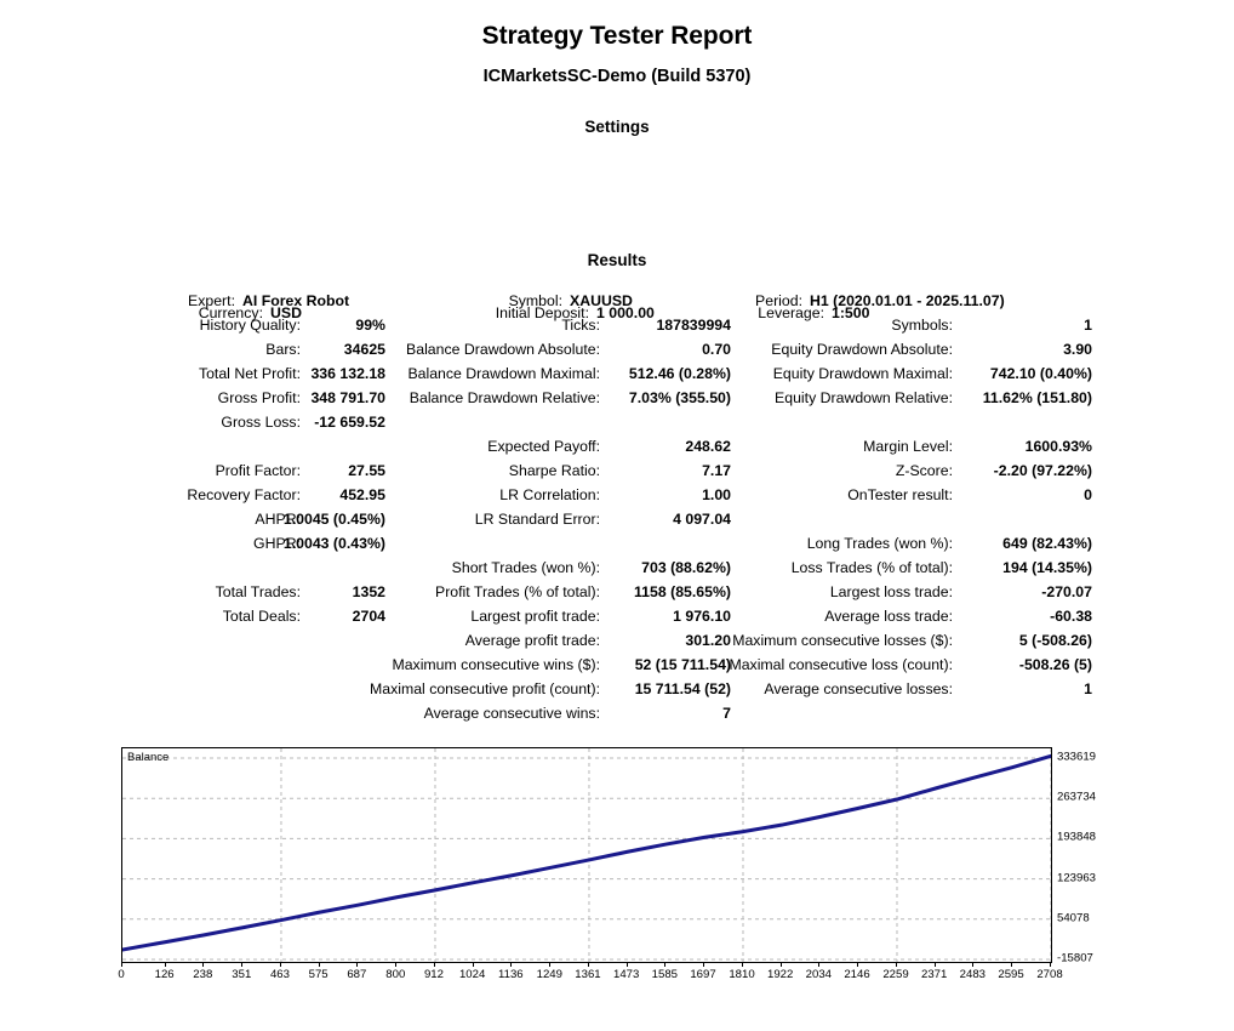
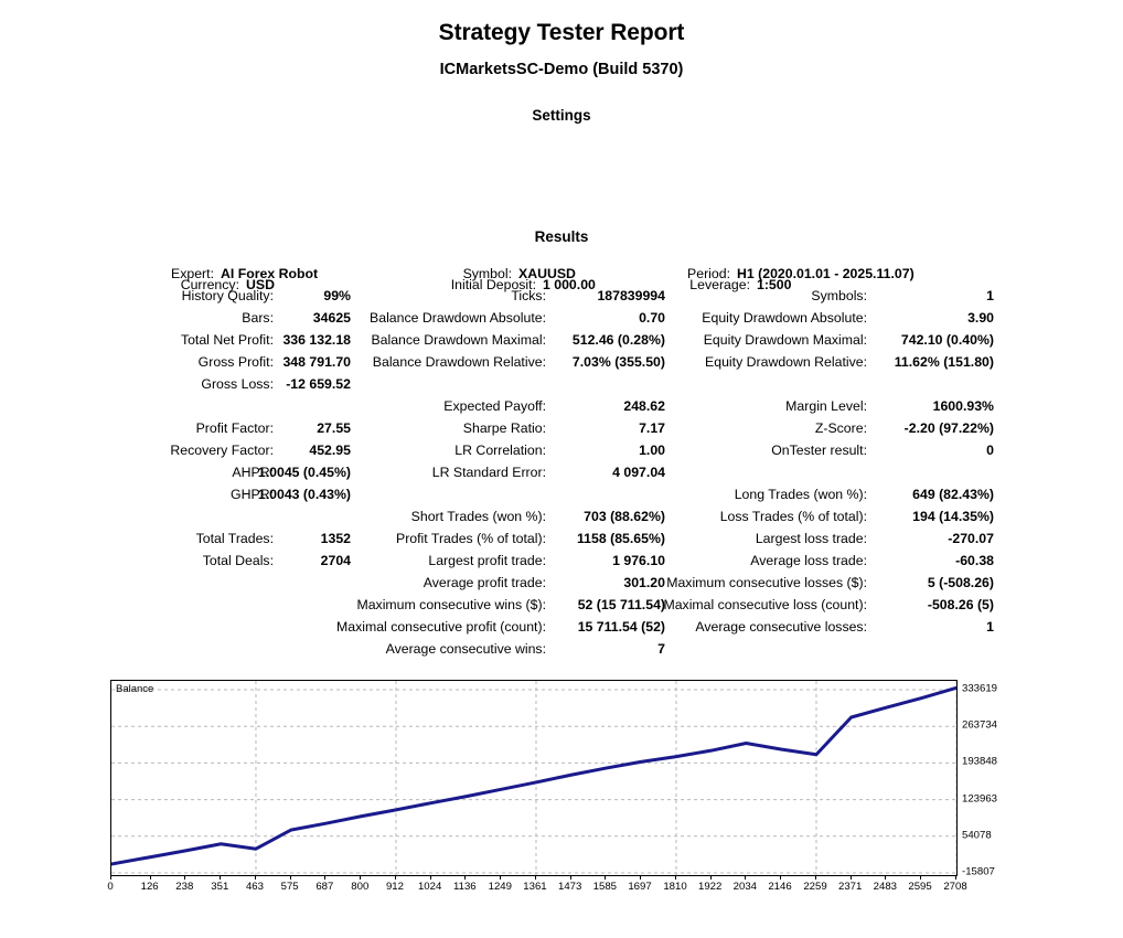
463: 50000 -> 30000
2146: 250000 -> 220000
2259: 260000 -> 210000
